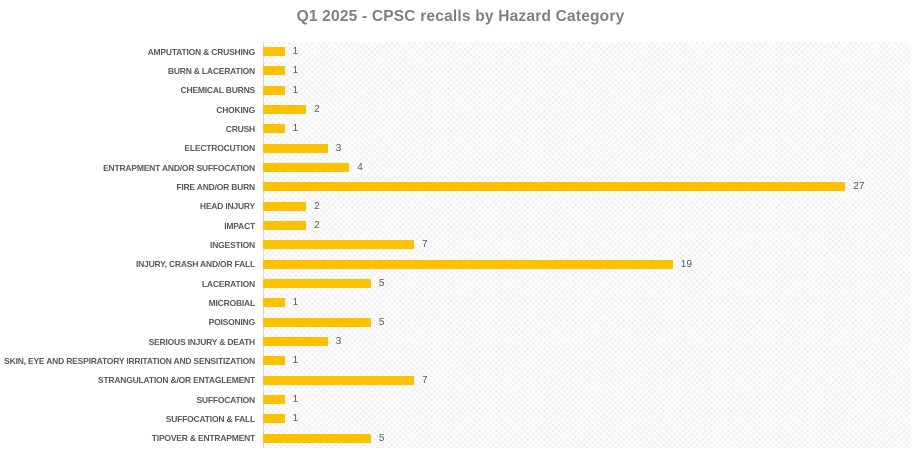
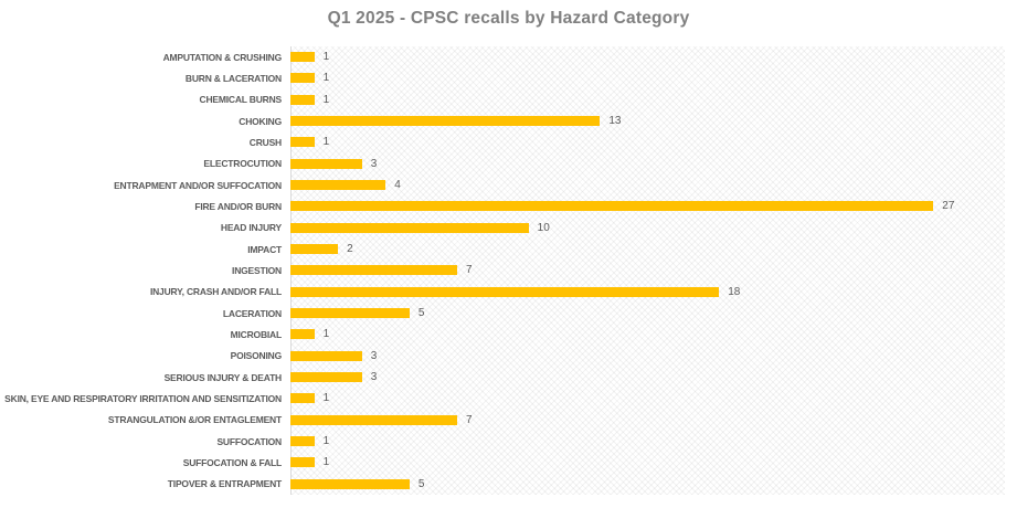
CHOKING: 2 -> 13
HEAD INJURY: 2 -> 10
INJURY, CRASH AND/OR FALL: 19 -> 18
POISONING: 5 -> 3
